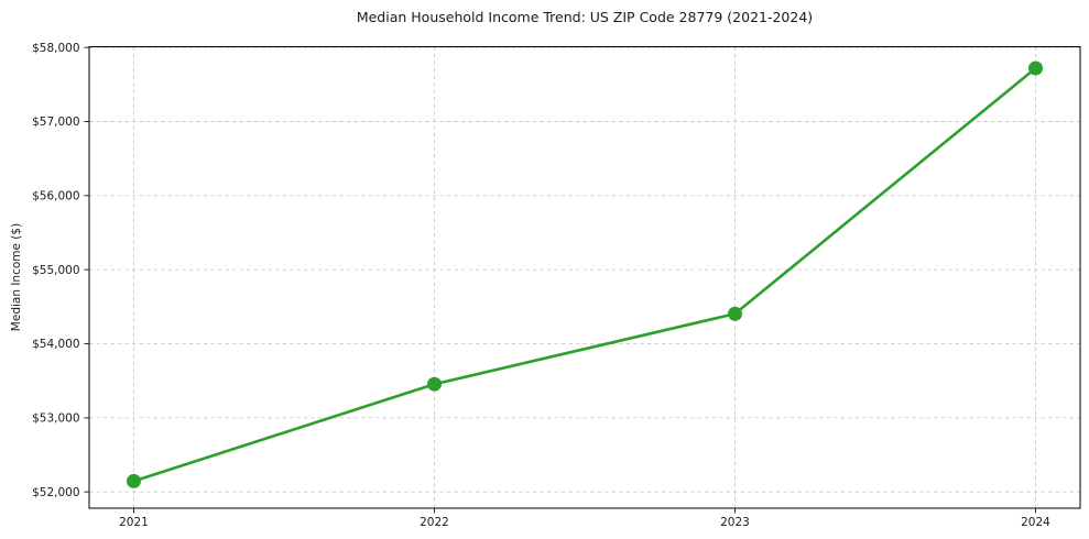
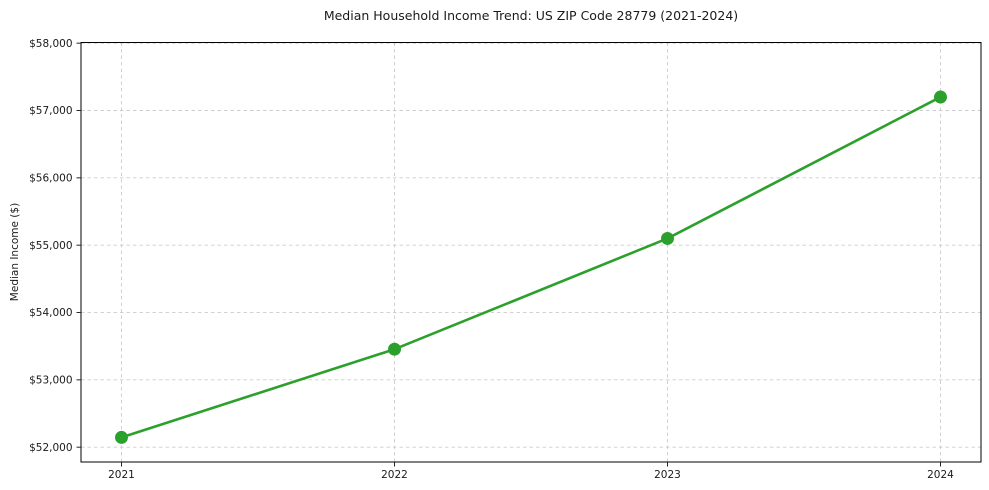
2023: $54400 -> $55100
2024: $57700 -> $57200
